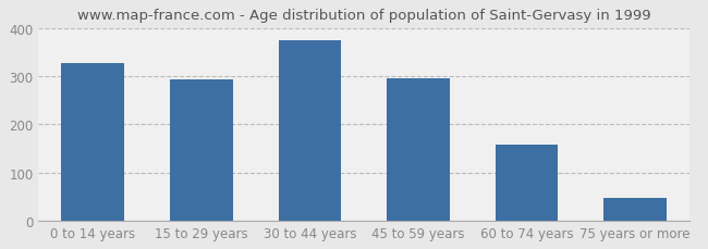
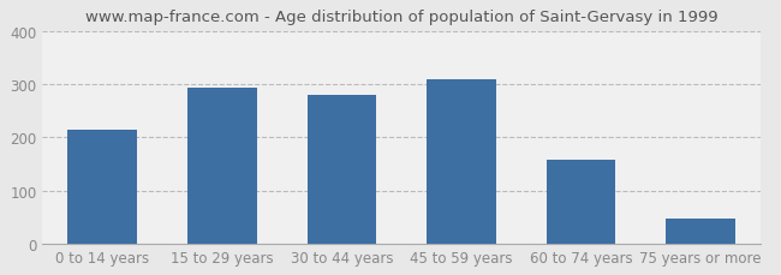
0 to 14 years: 328 -> 215
30 to 44 years: 375 -> 280
45 to 59 years: 295 -> 310
